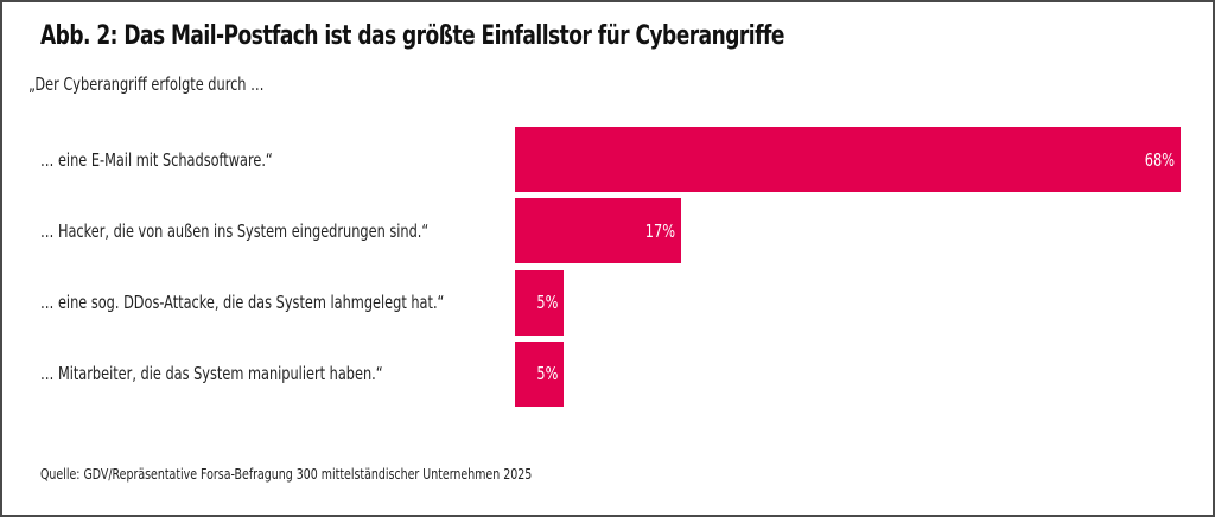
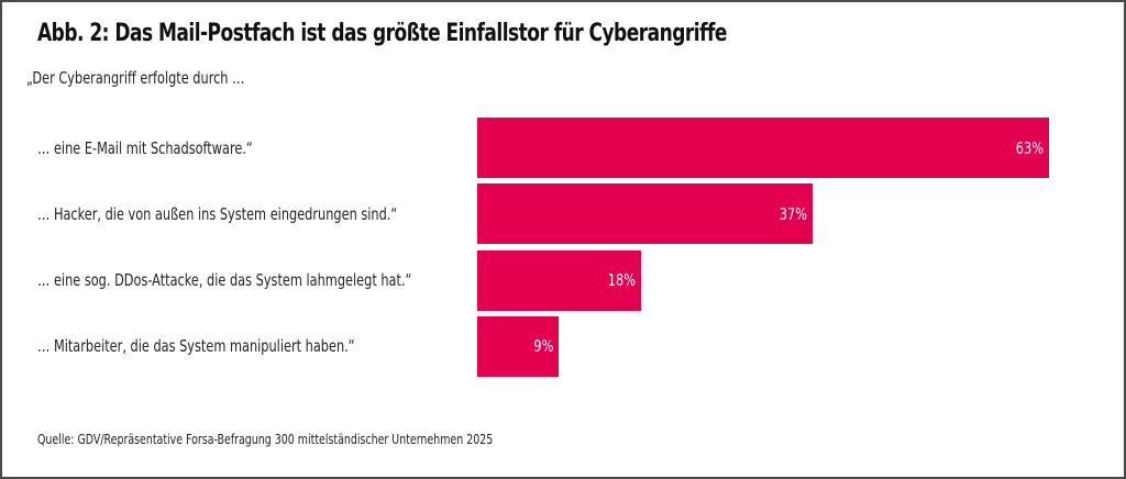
… eine E-Mail mit Schadsoftware.“: 68% -> 63%
… Hacker, die von außen ins System eingedrungen sind.“: 17% -> 37%
… eine sog. DDos-Attacke, die das System lahmgelegt hat.“: 5% -> 18%
… Mitarbeiter, die das System manipuliert haben.“: 5% -> 9%
